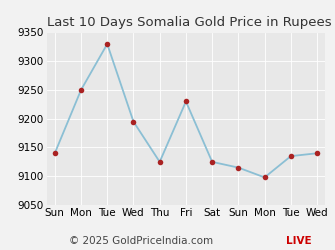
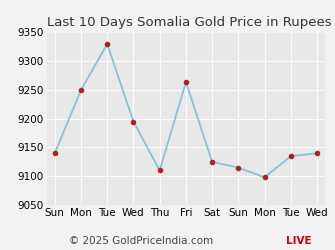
Thu: 9125 -> 9110
Fri: 9230 -> 9264
